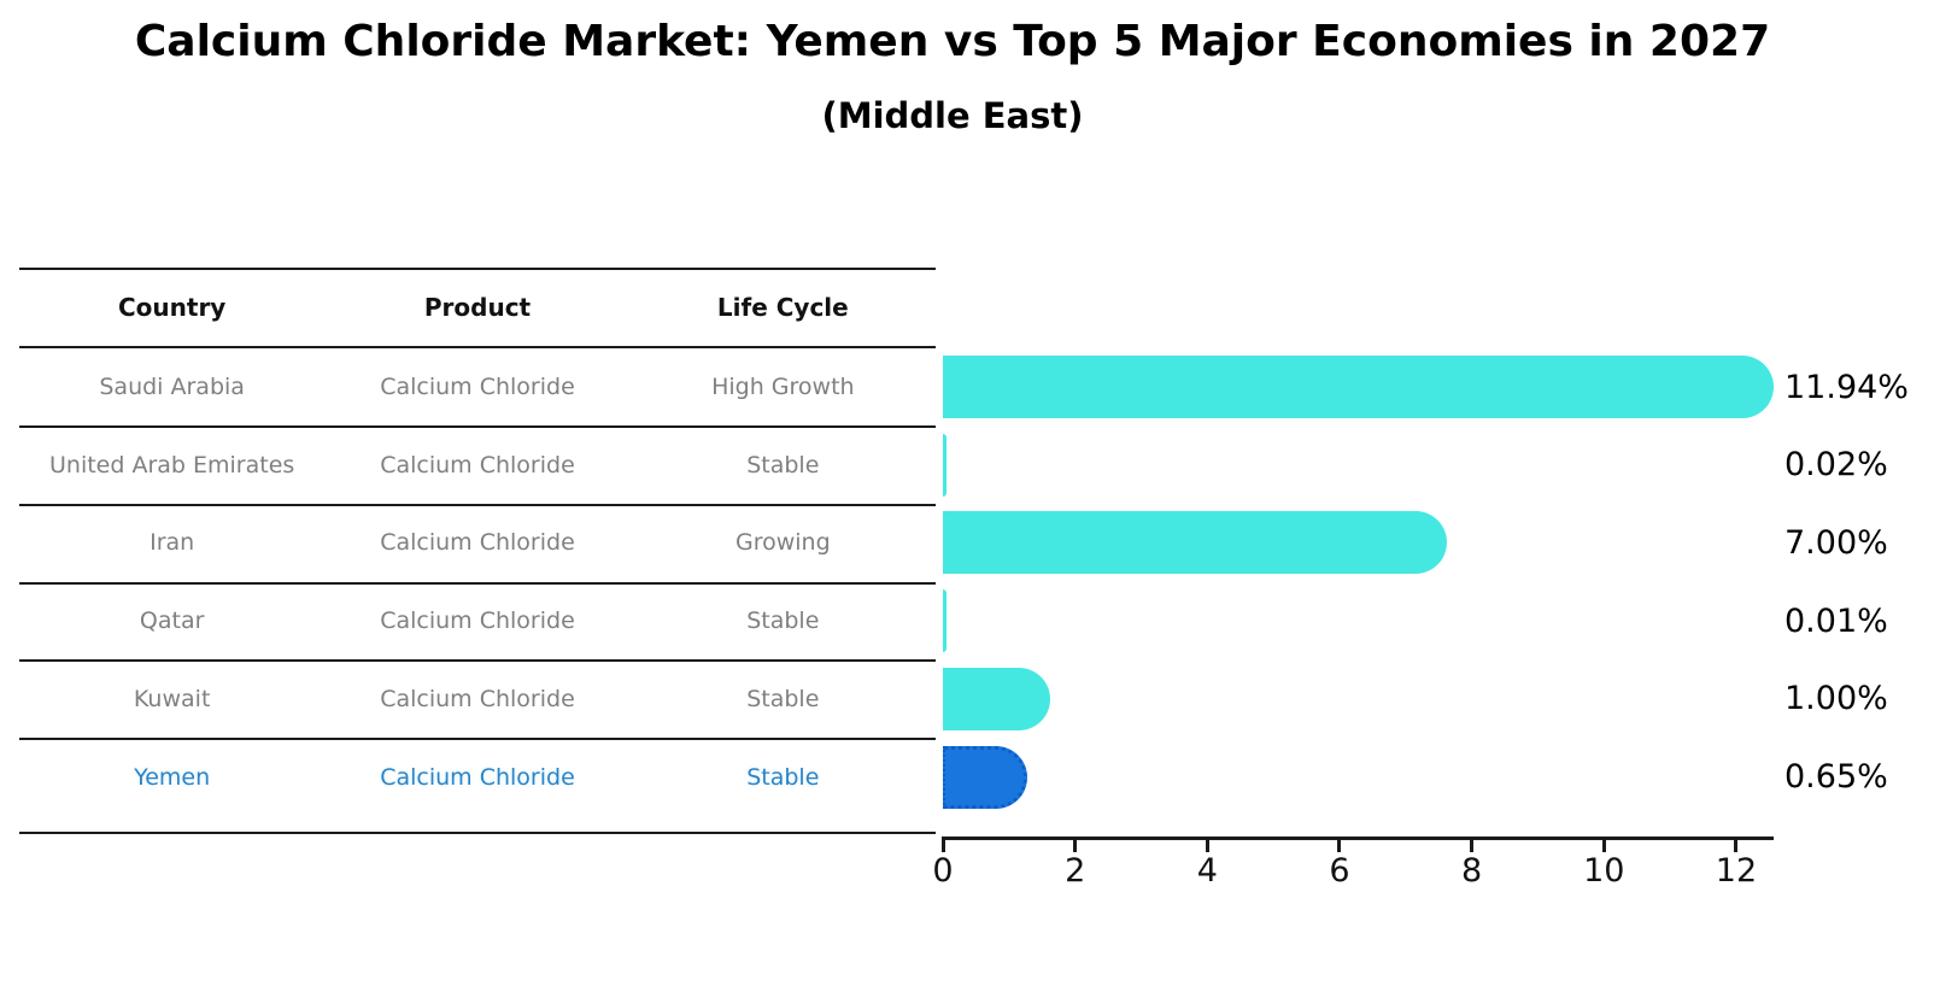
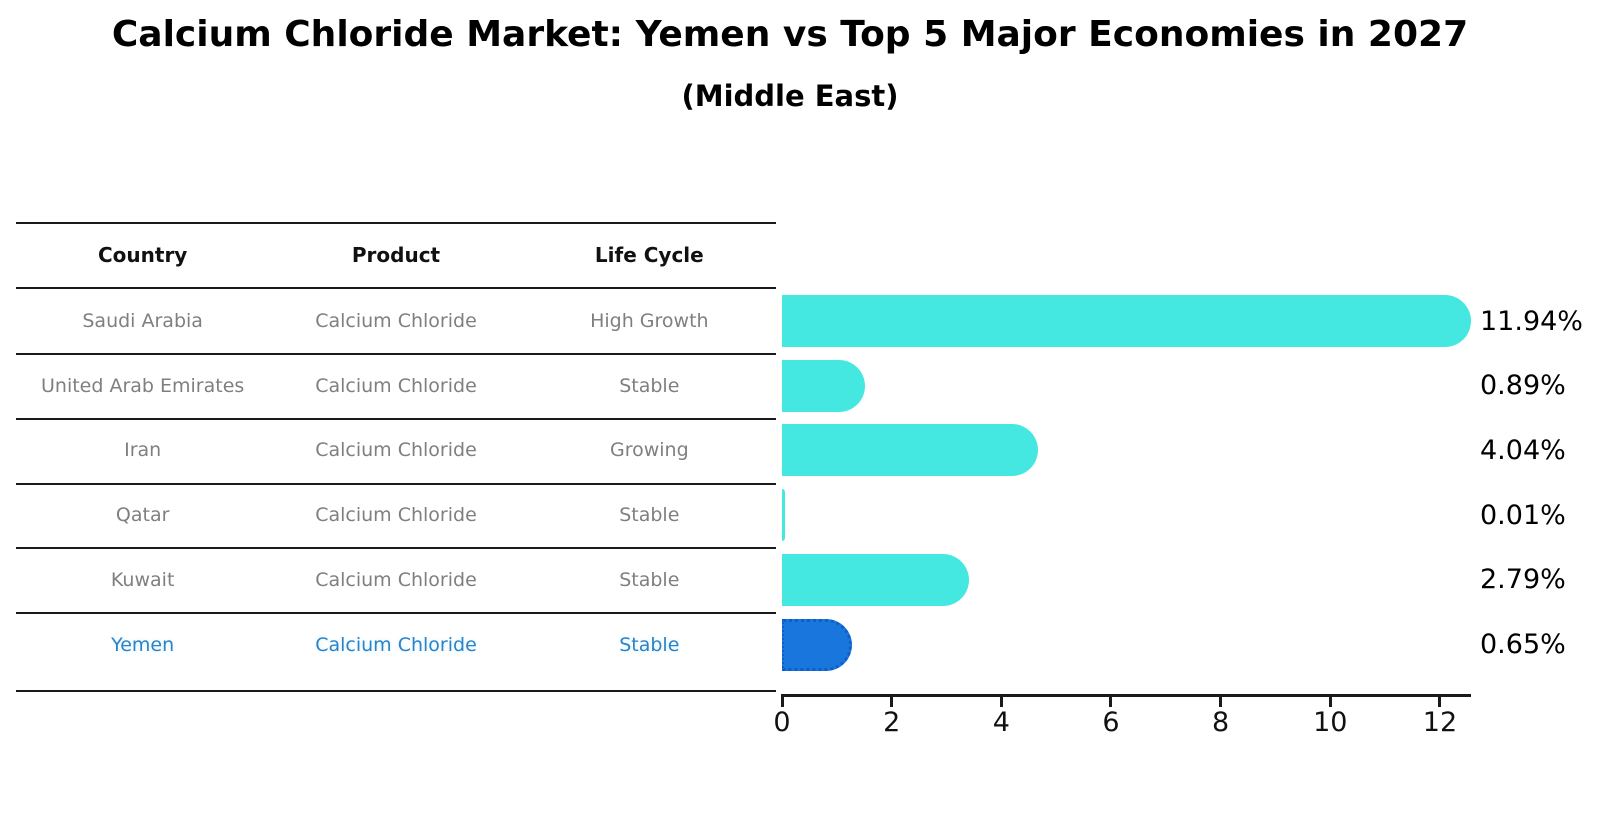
United Arab Emirates: 0.02% -> 0.89%
Iran: 7.00% -> 4.04%
Kuwait: 1.00% -> 2.79%
